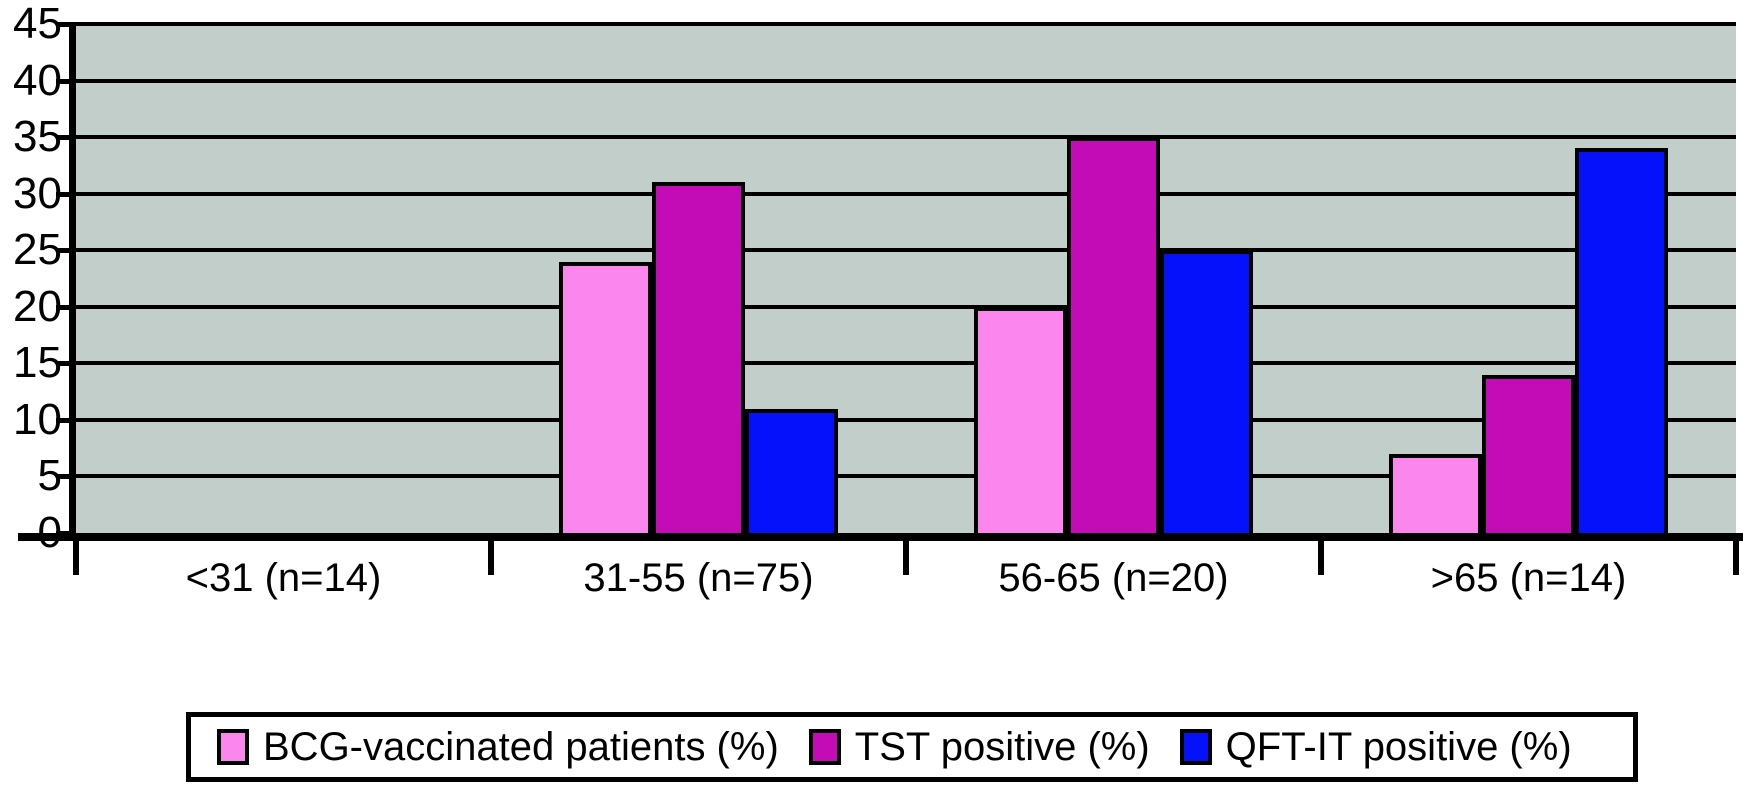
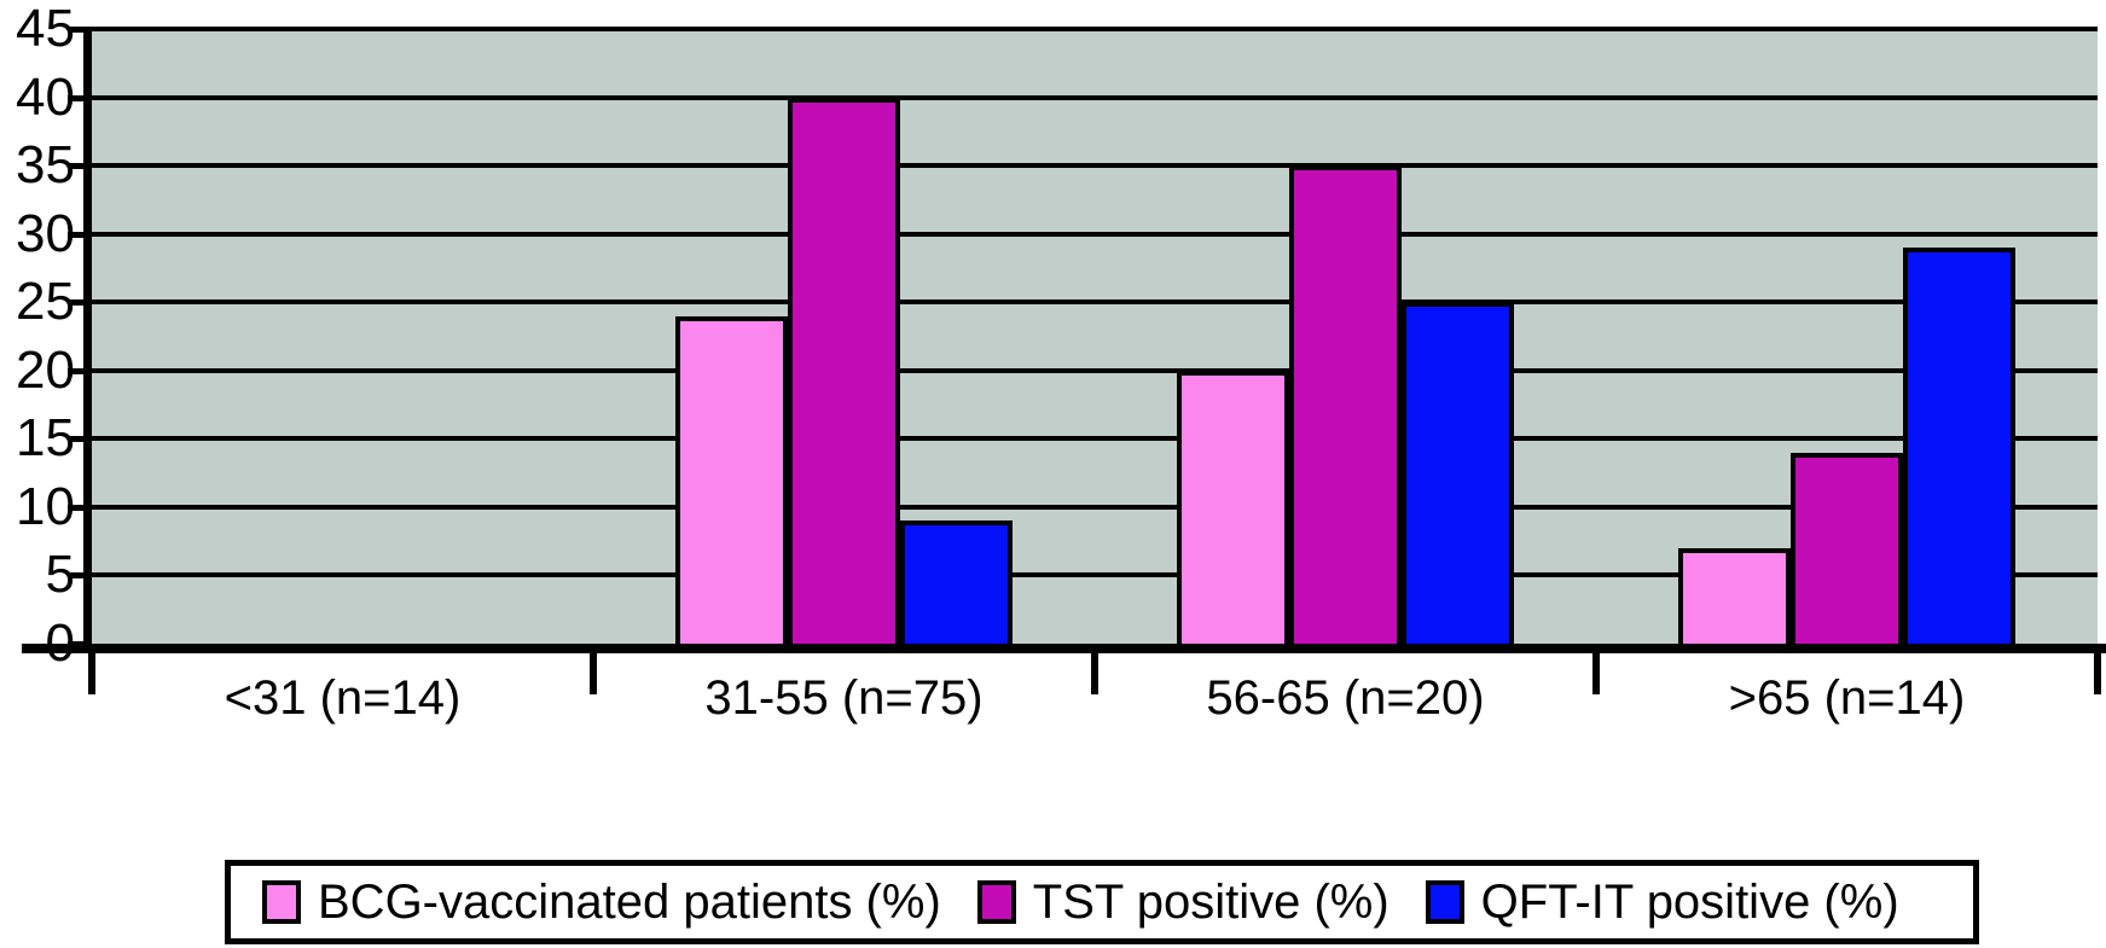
TST positive (%)/31-55 (n=75): 31 -> 40
QFT-IT positive (%)/31-55 (n=75): 11 -> 9
QFT-IT positive (%)/>65 (n=14): 34 -> 29
